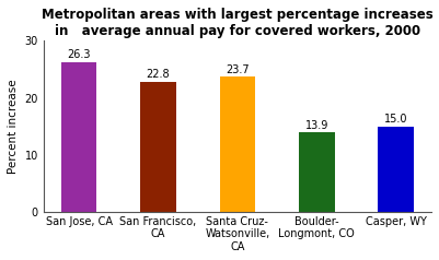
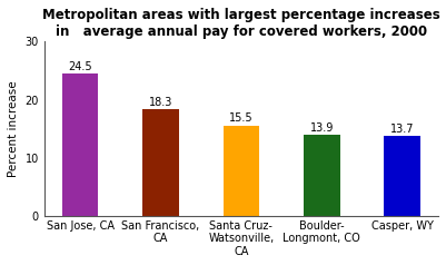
San Jose, CA: 26.3 -> 24.5
San Francisco, CA: 22.8 -> 18.3
Santa Cruz- Watsonville, CA: 23.7 -> 15.5
Casper, WY: 15.0 -> 13.7
